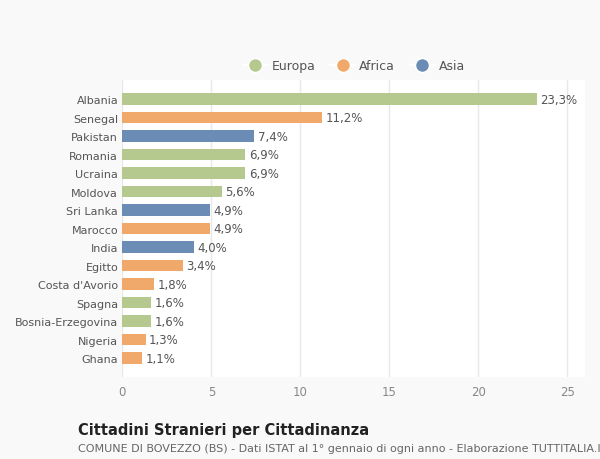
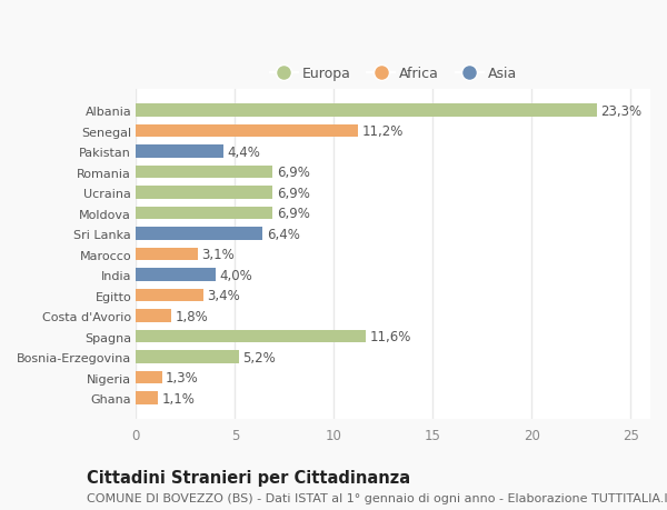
Pakistan: 7,4% -> 4,4%
Moldova: 5,6% -> 6,9%
Sri Lanka: 4,9% -> 6,4%
Marocco: 4,9% -> 3,1%
Spagna: 1,6% -> 11,6%
Bosnia-Erzegovina: 1,6% -> 5,2%
